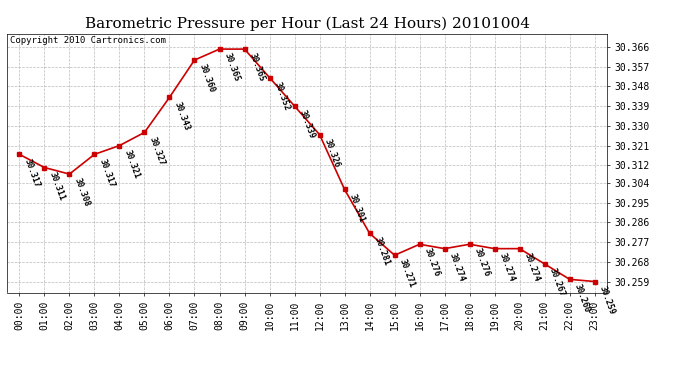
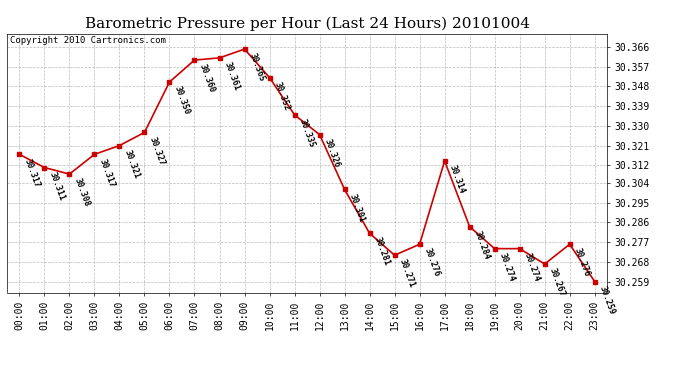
06:00: 30.343 -> 30.350
08:00: 30.365 -> 30.361
11:00: 30.339 -> 30.335
17:00: 30.274 -> 30.314
18:00: 30.276 -> 30.284
22:00: 30.260 -> 30.276
